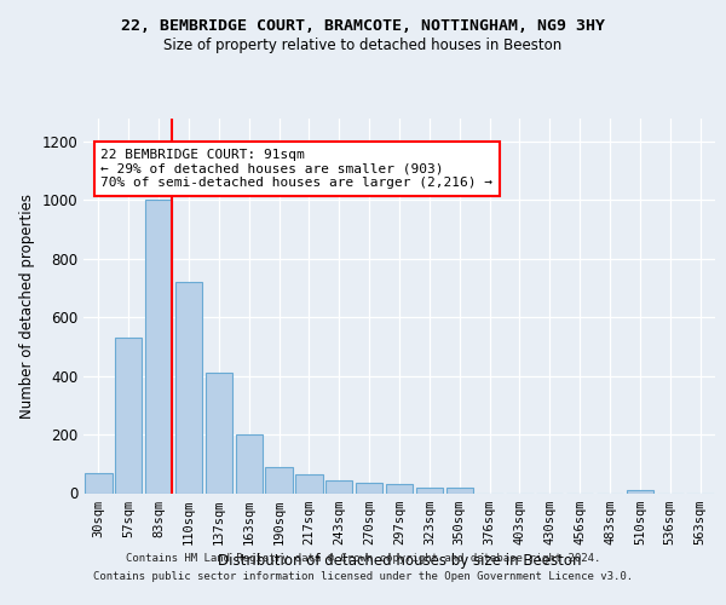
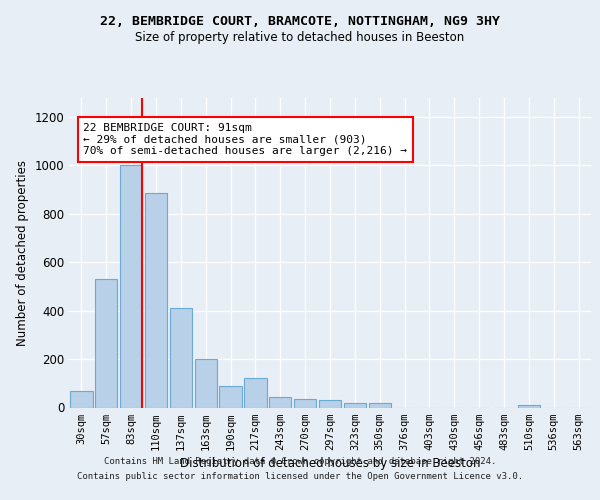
110sqm: 720 -> 885
217sqm: 65 -> 120
